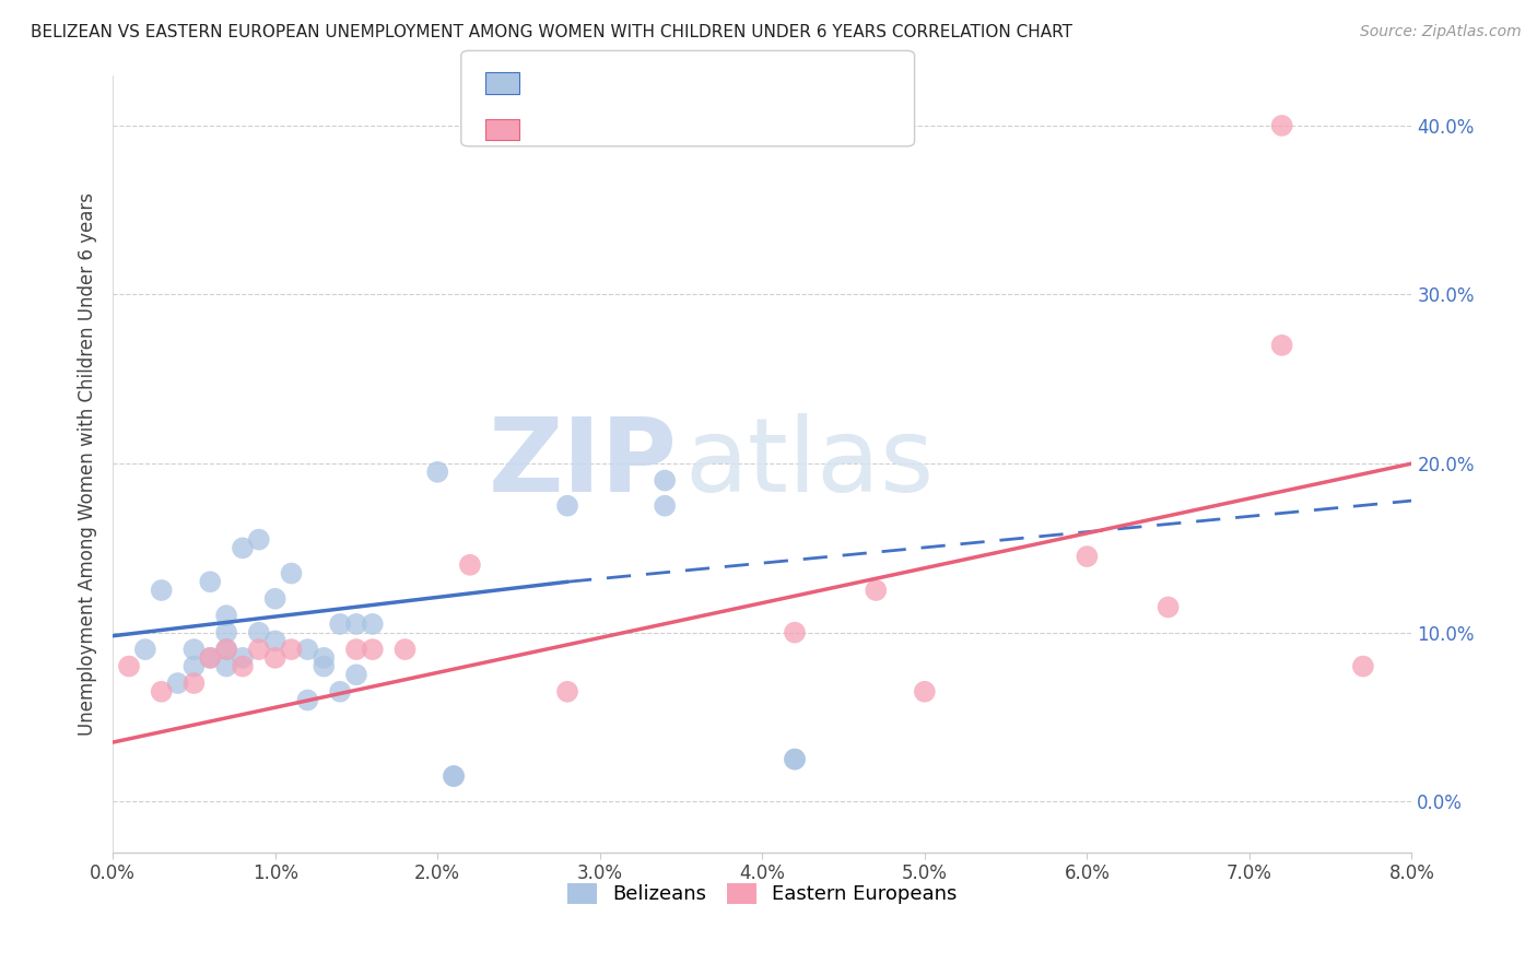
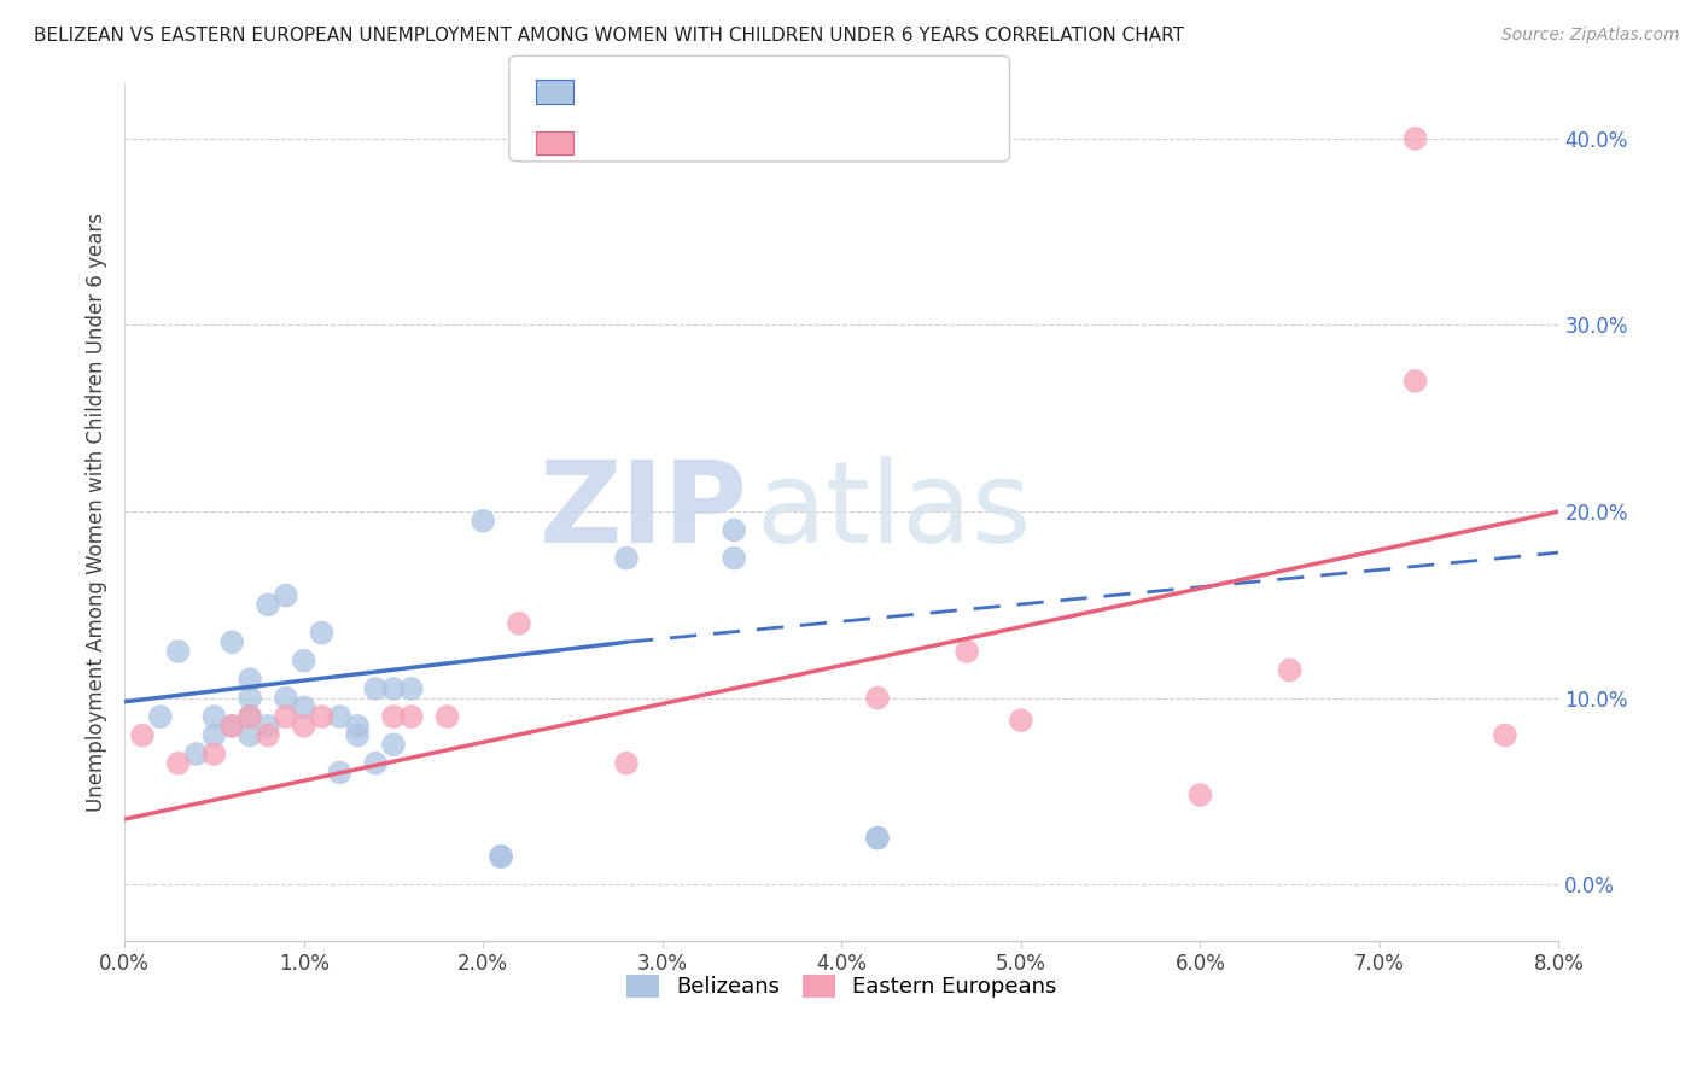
Eastern Europeans/5.0%: 6.5% -> 8.8%
Eastern Europeans/6.0%: 14.5% -> 4.8%
